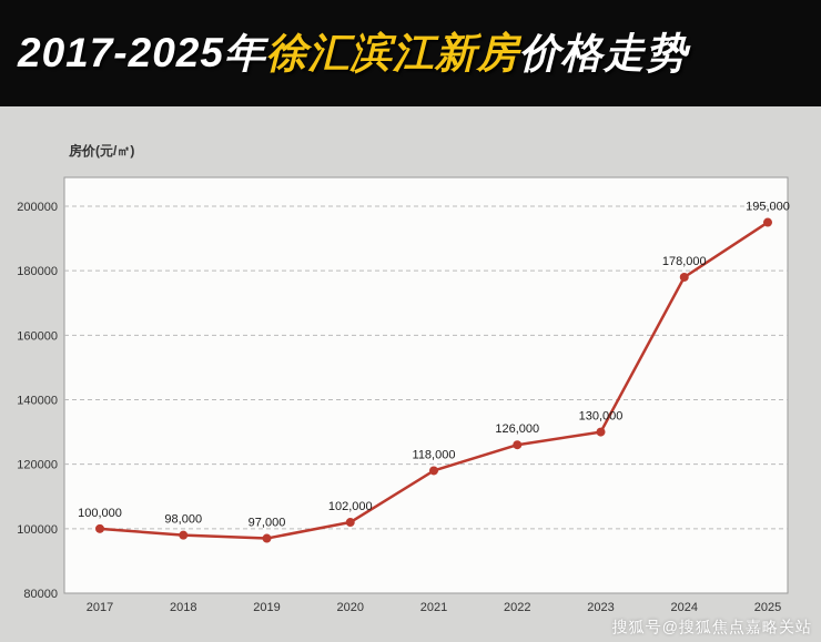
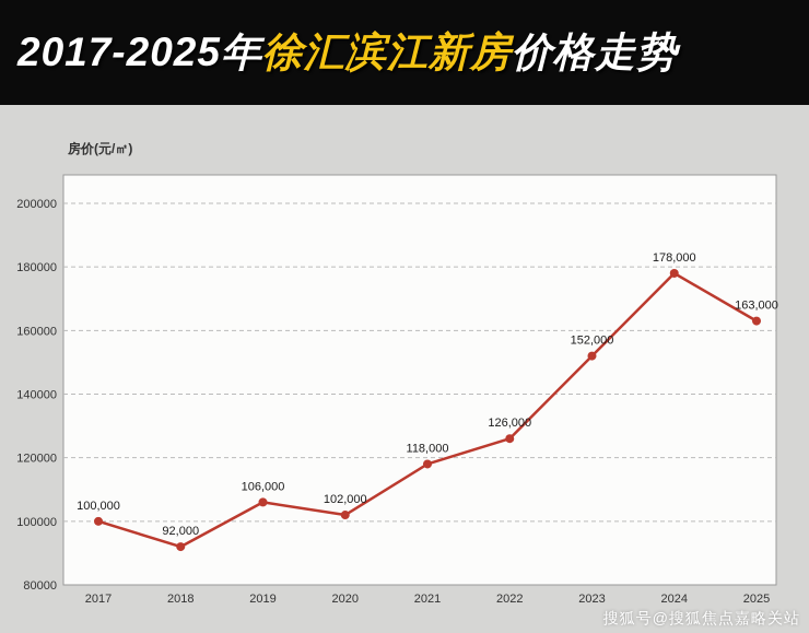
2018: 98,000 -> 92,000
2019: 97,000 -> 106,000
2023: 130,000 -> 152,000
2025: 195,000 -> 163,000
